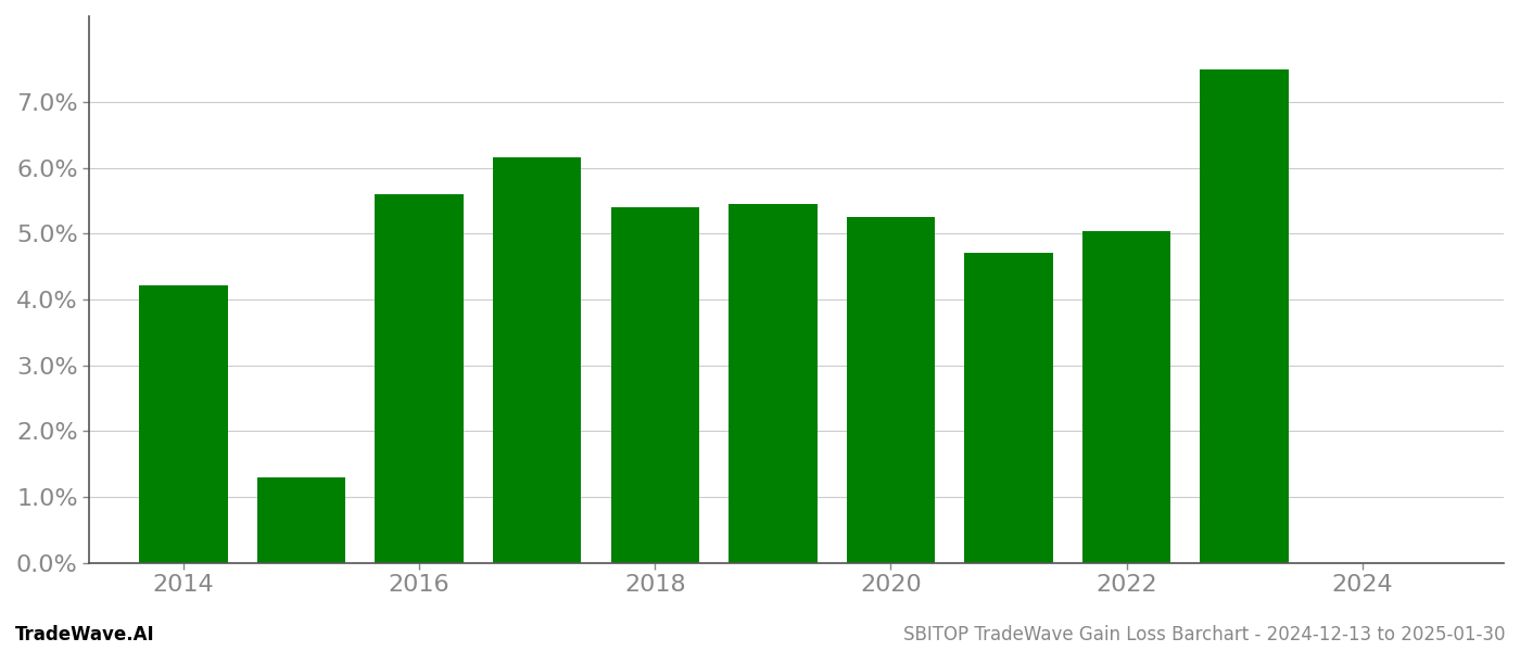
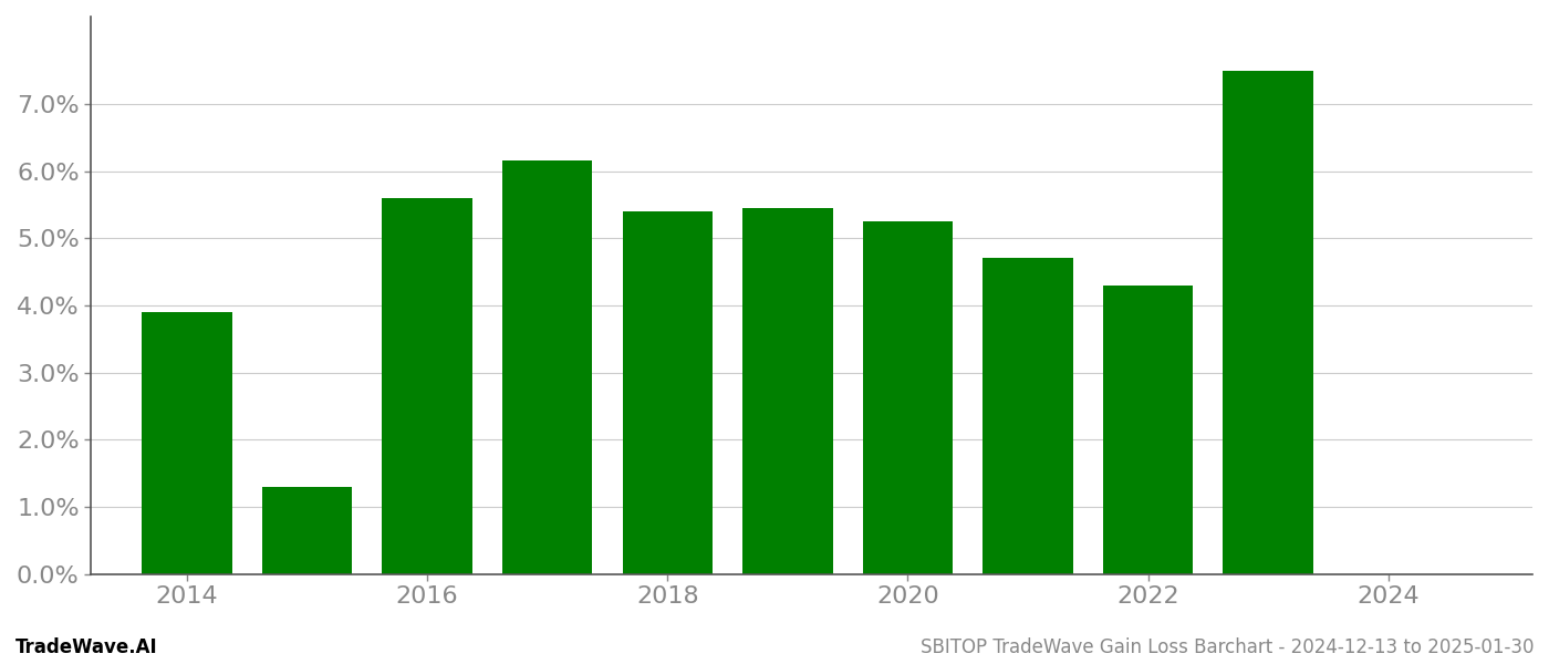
2014: 4.22% -> 3.90%
2022: 5.04% -> 4.30%
